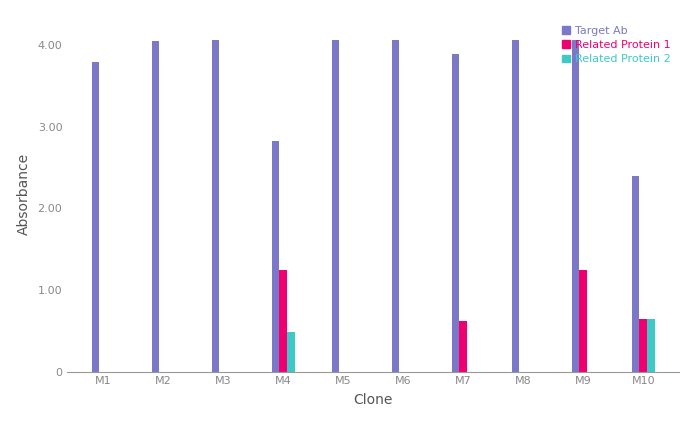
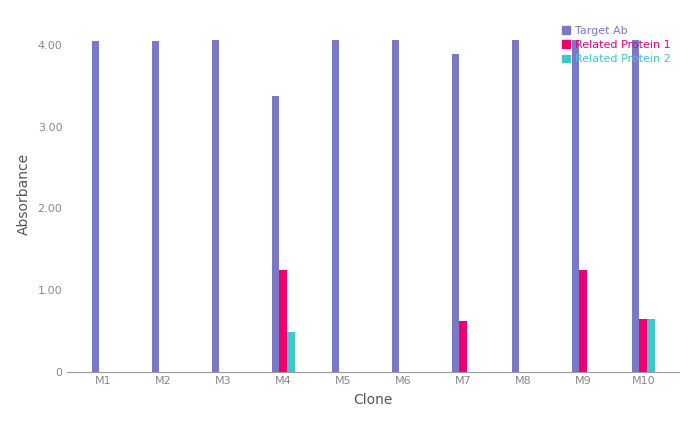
Target Ab/M1: 3.80 -> 4.05
Target Ab/M4: 2.82 -> 3.38
Target Ab/M10: 2.40 -> 4.06
